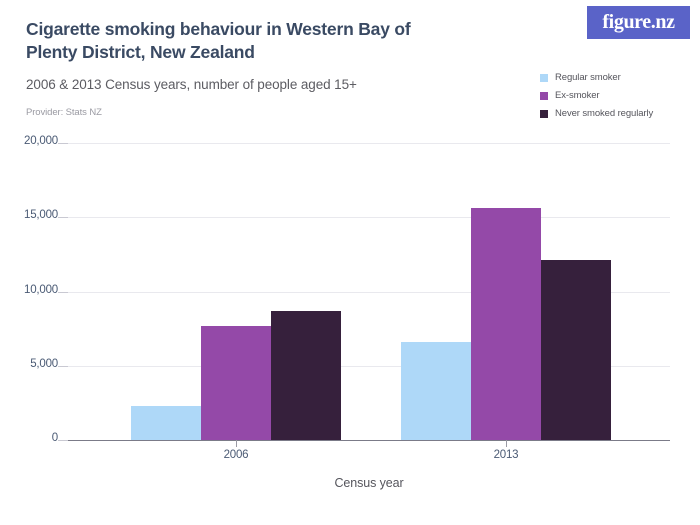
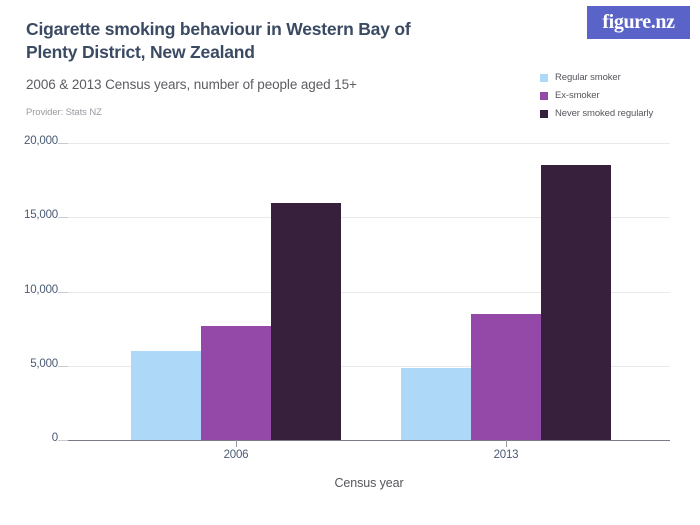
Regular smoker/2006: 2300 -> 6000
Never smoked regularly/2006: 8700 -> 16000
Regular smoker/2013: 6600 -> 4800
Ex-smoker/2013: 15600 -> 8500
Never smoked regularly/2013: 12100 -> 18500
